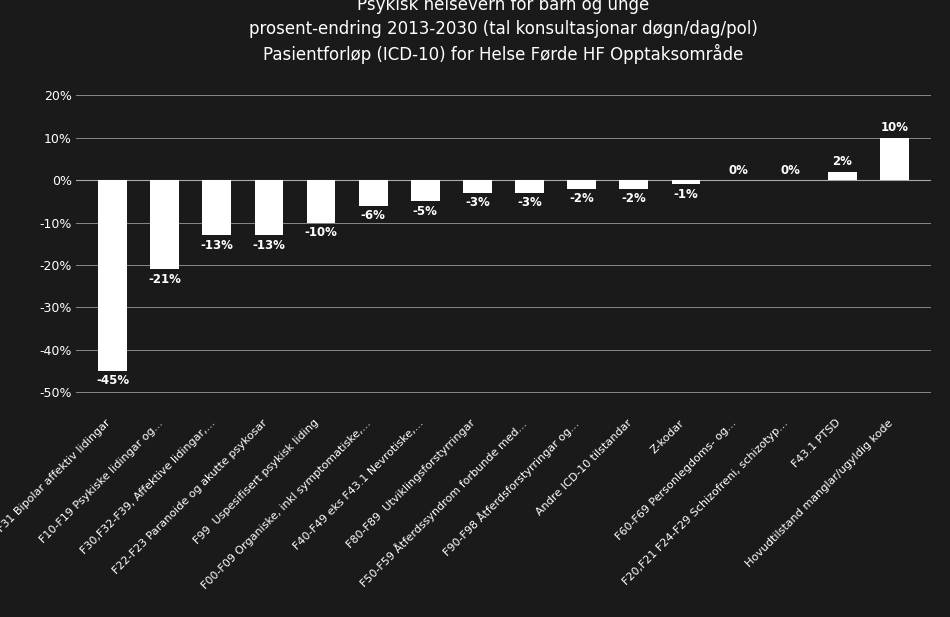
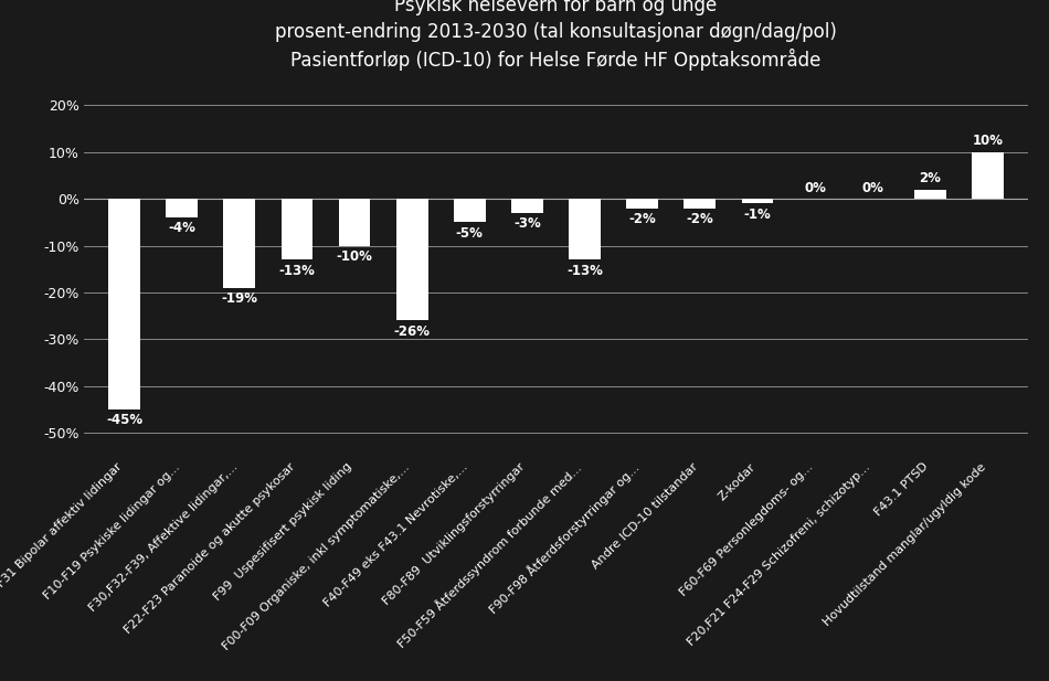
F10-F19 Psykiske lidingar og...: -21% -> -4%
F30,F32-F39, Affektive lidingar,...: -13% -> -19%
F00-F09 Organiske, inkl symptomatiske,...: -6% -> -26%
F50-F59 Åtferdssyndrom forbunde med...: -3% -> -13%
